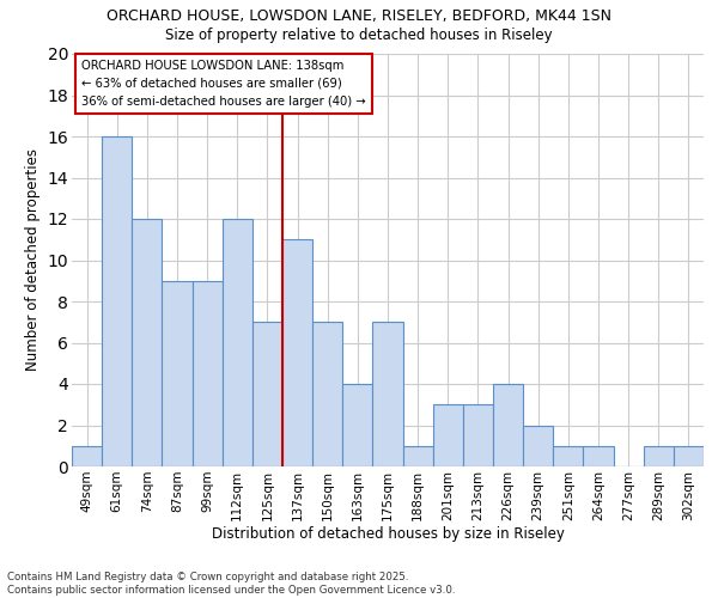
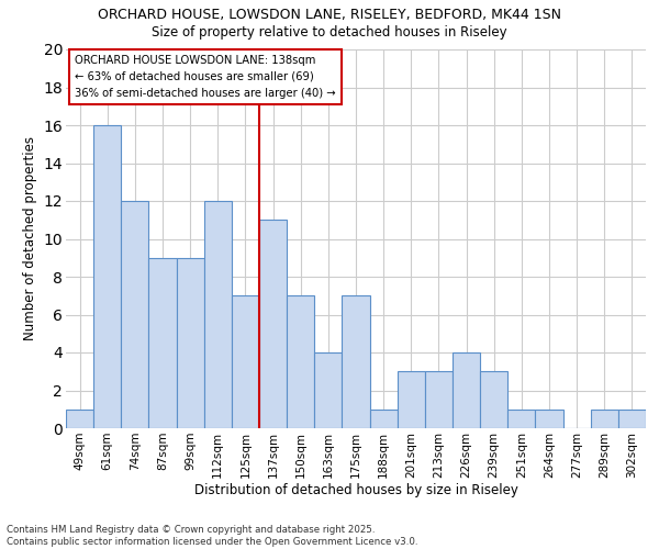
239sqm: 2 -> 3
